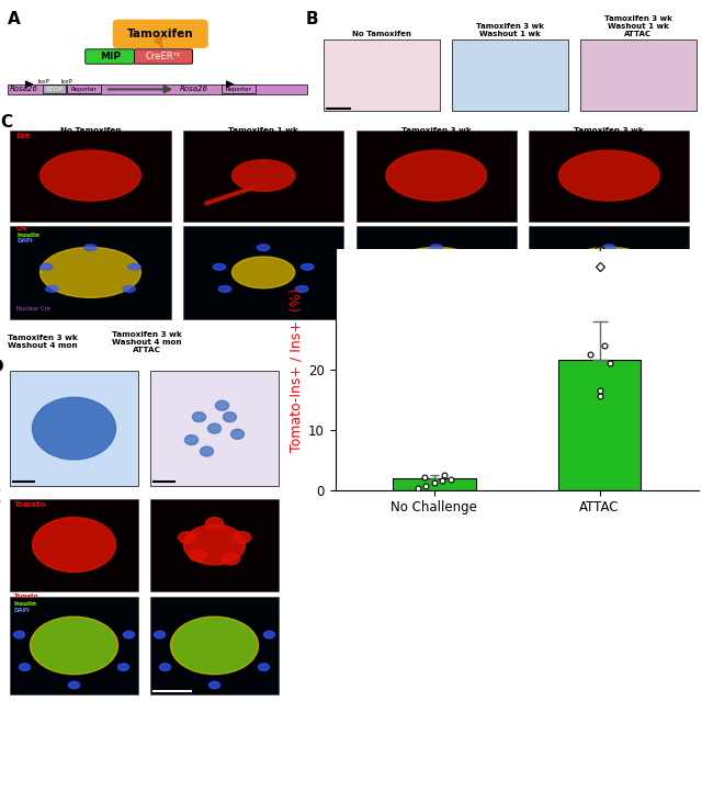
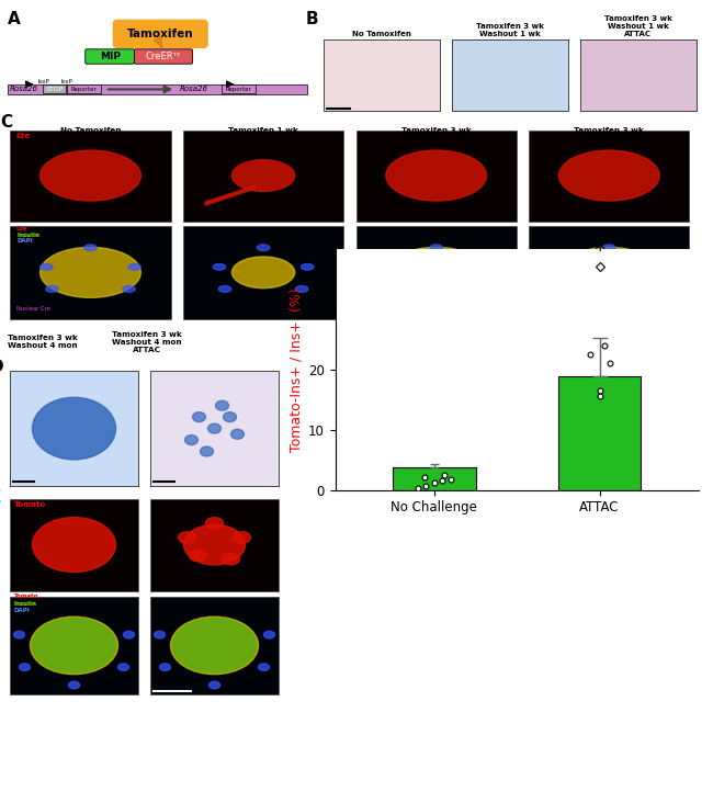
No Challenge: 2.0 -> 3.8
ATTAC: 21.5 -> 18.8
